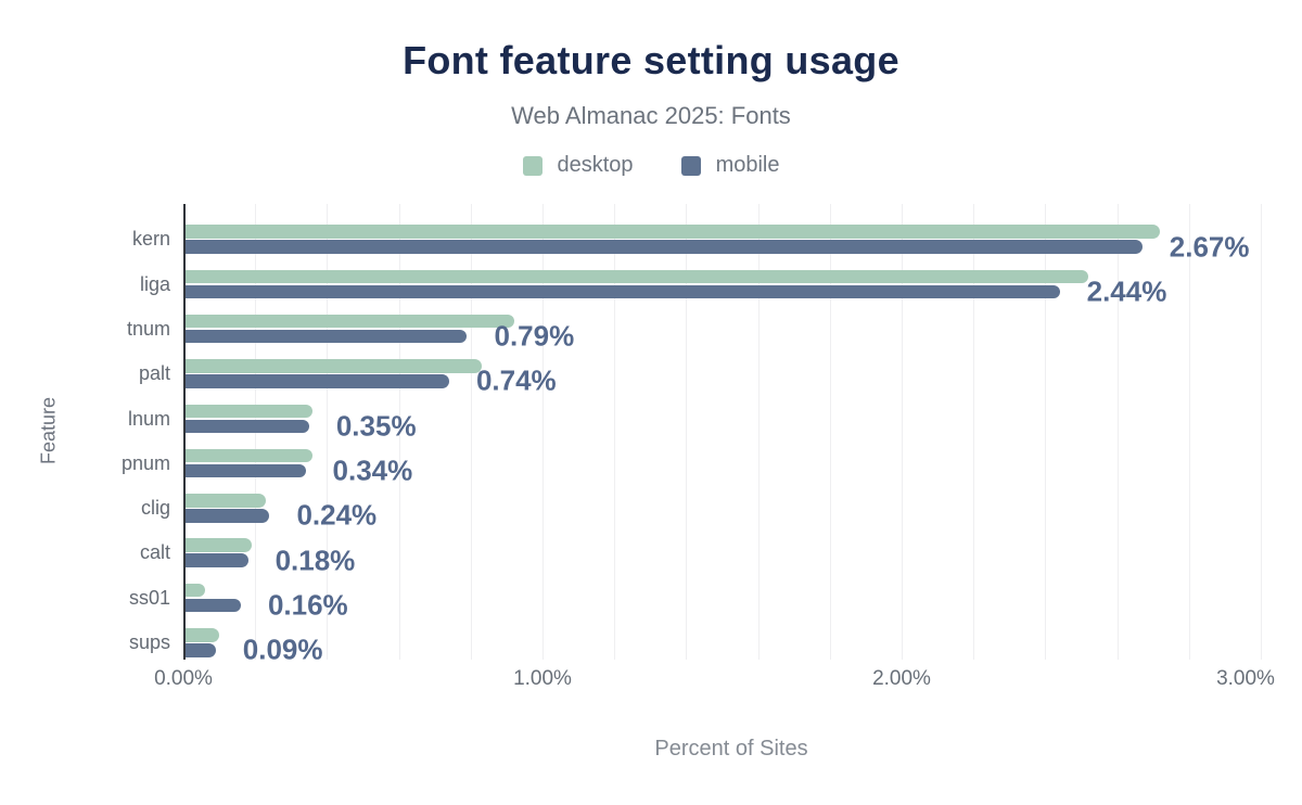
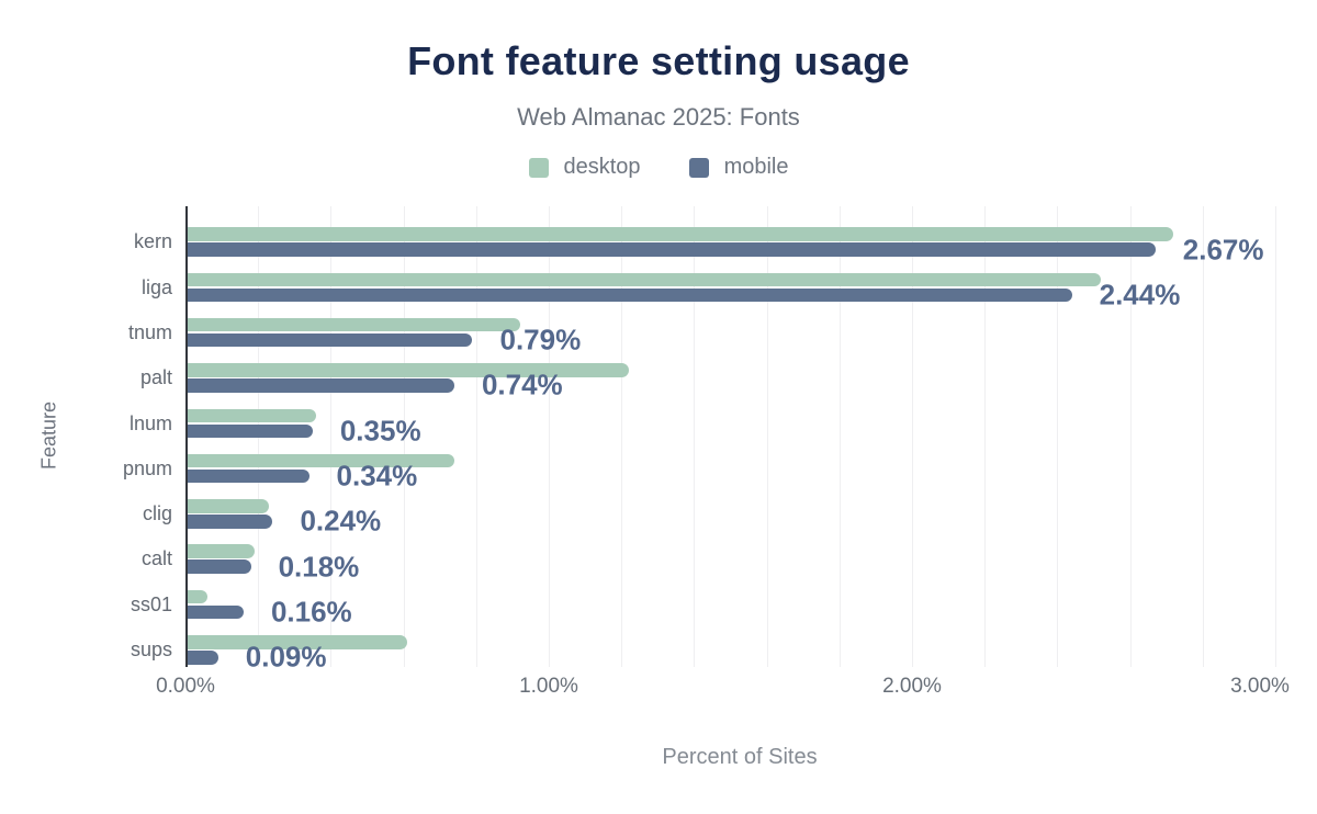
desktop/palt: 0.83% -> 1.22%
desktop/pnum: 0.36% -> 0.74%
desktop/sups: 0.10% -> 0.61%
